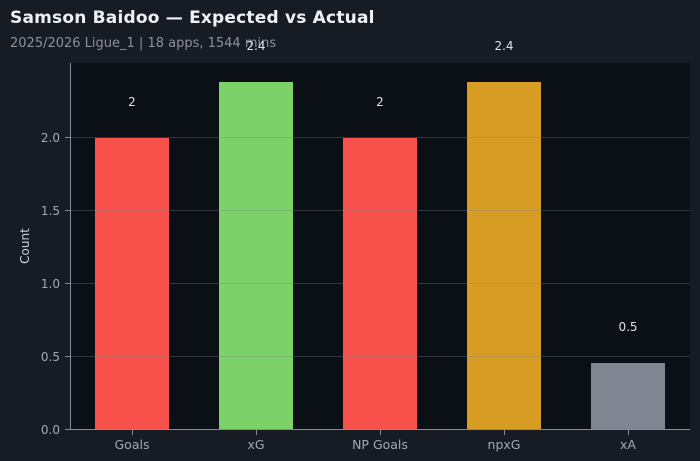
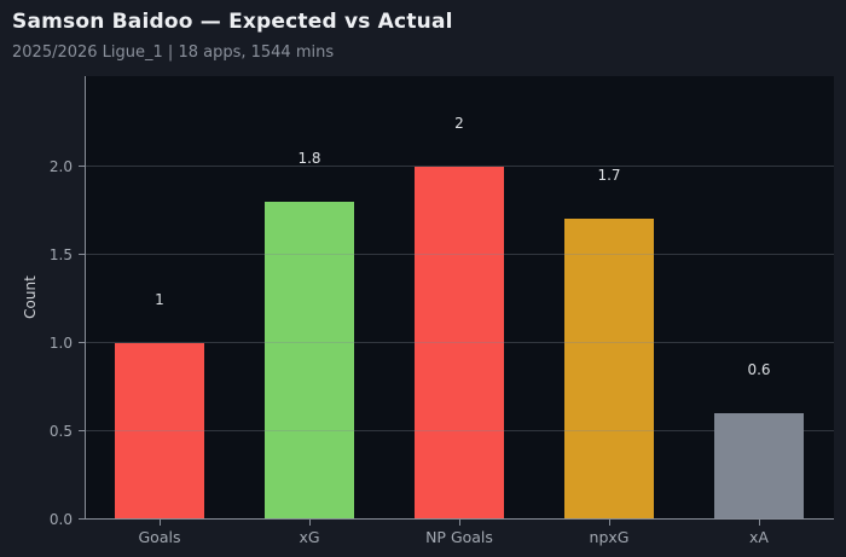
Goals: 2 -> 1
xG: 2.4 -> 1.8
npxG: 2.4 -> 1.7
xA: 0.5 -> 0.6
